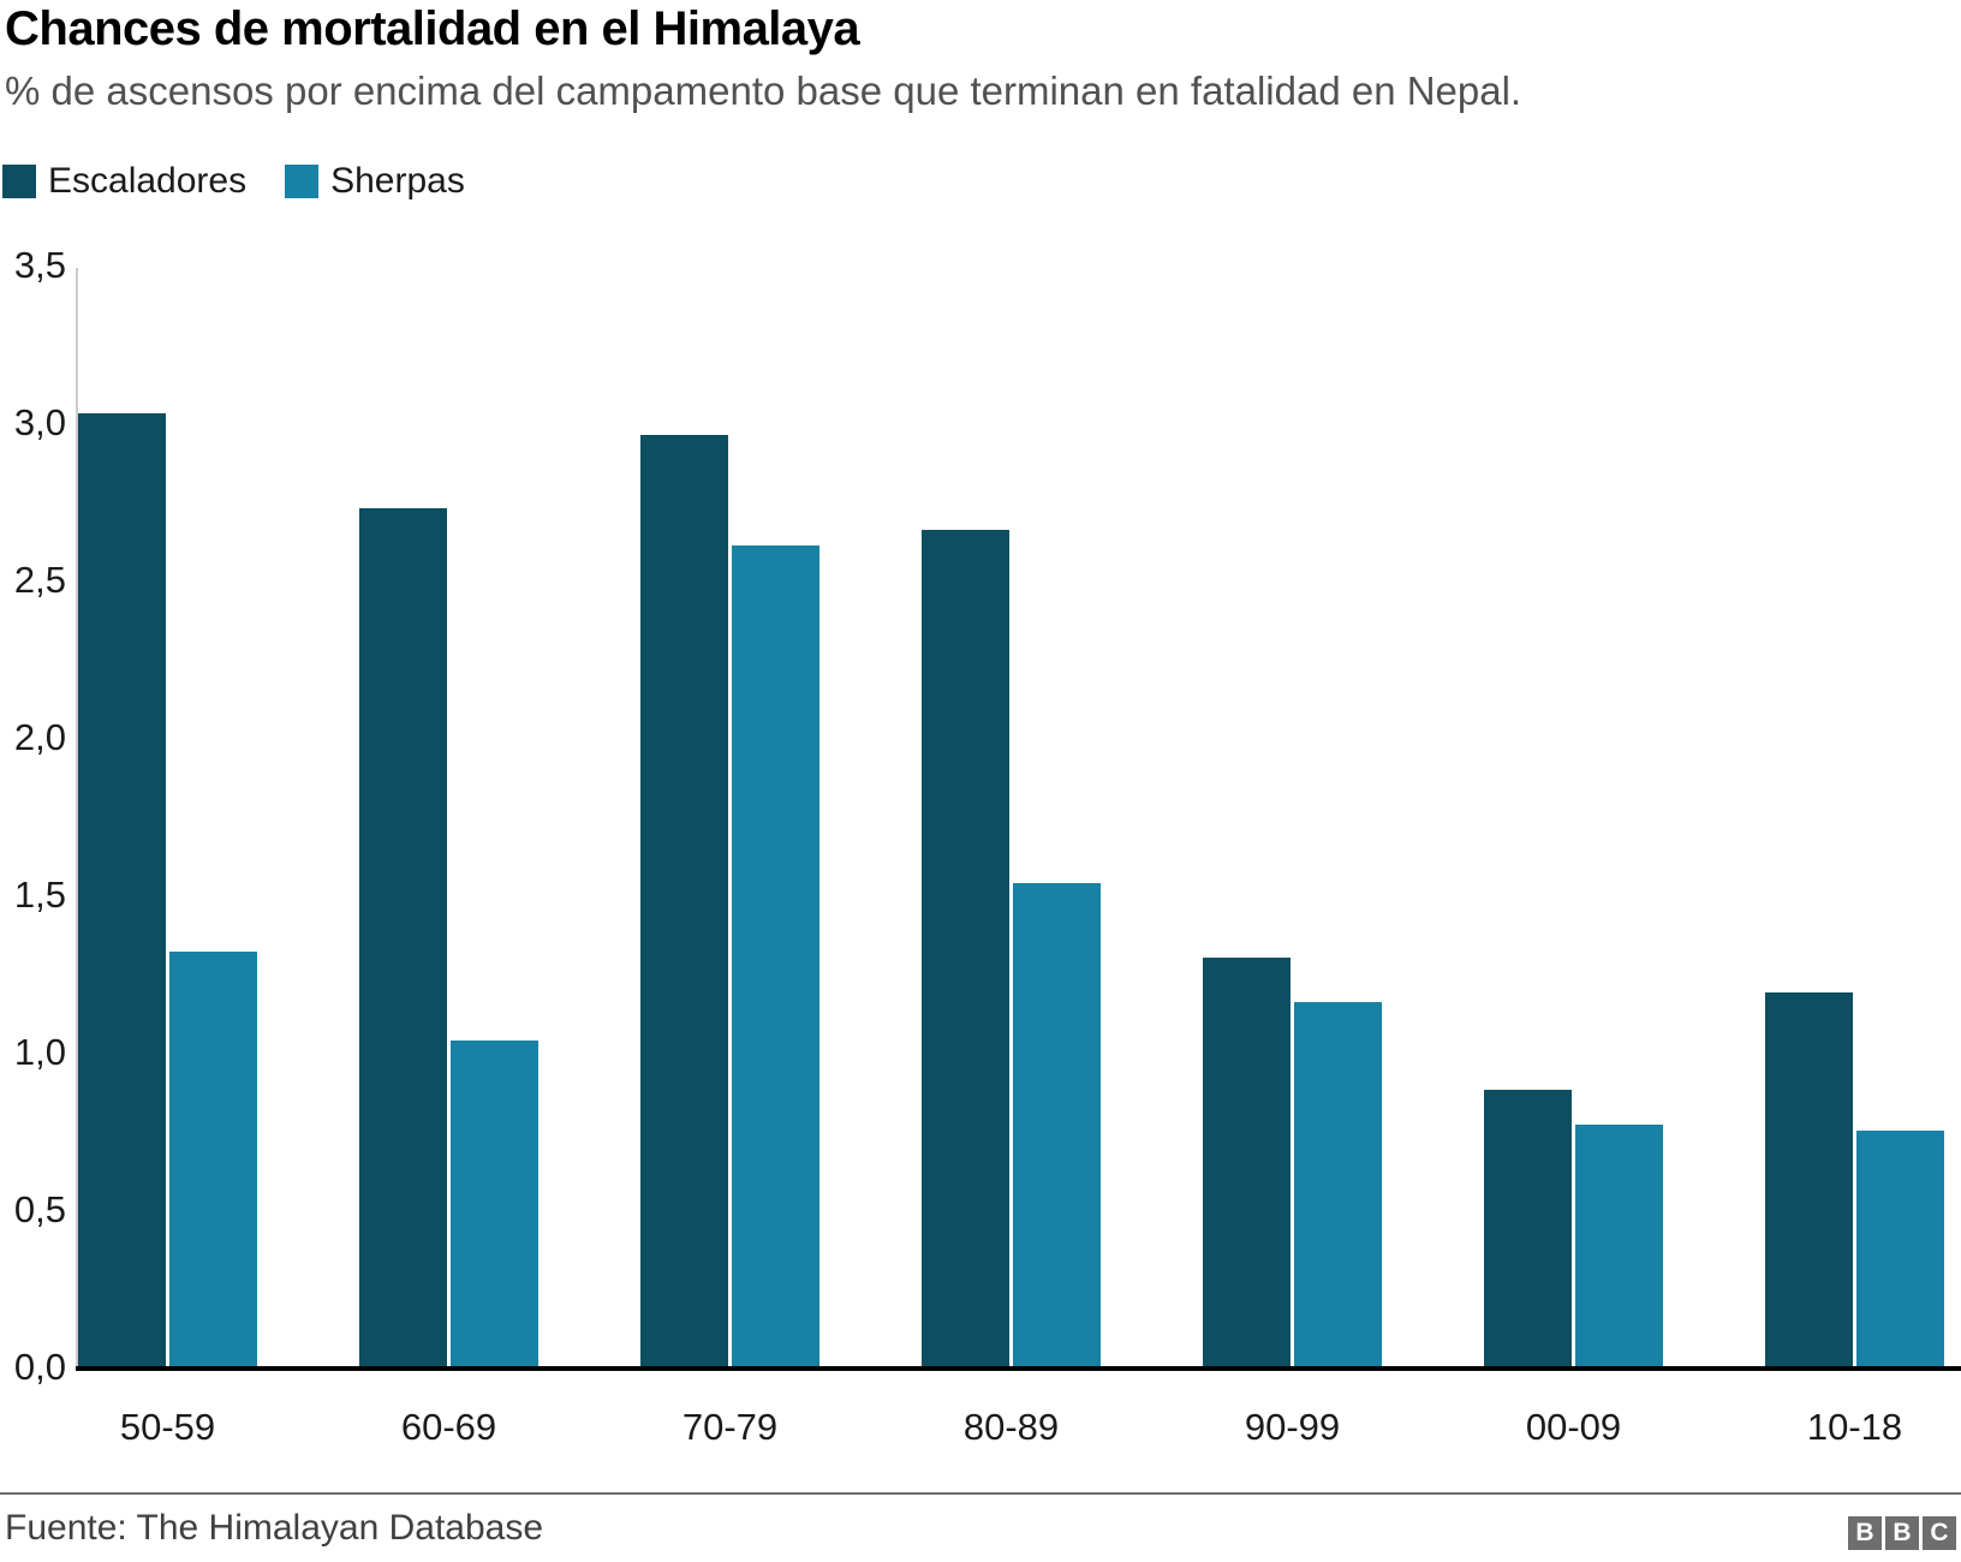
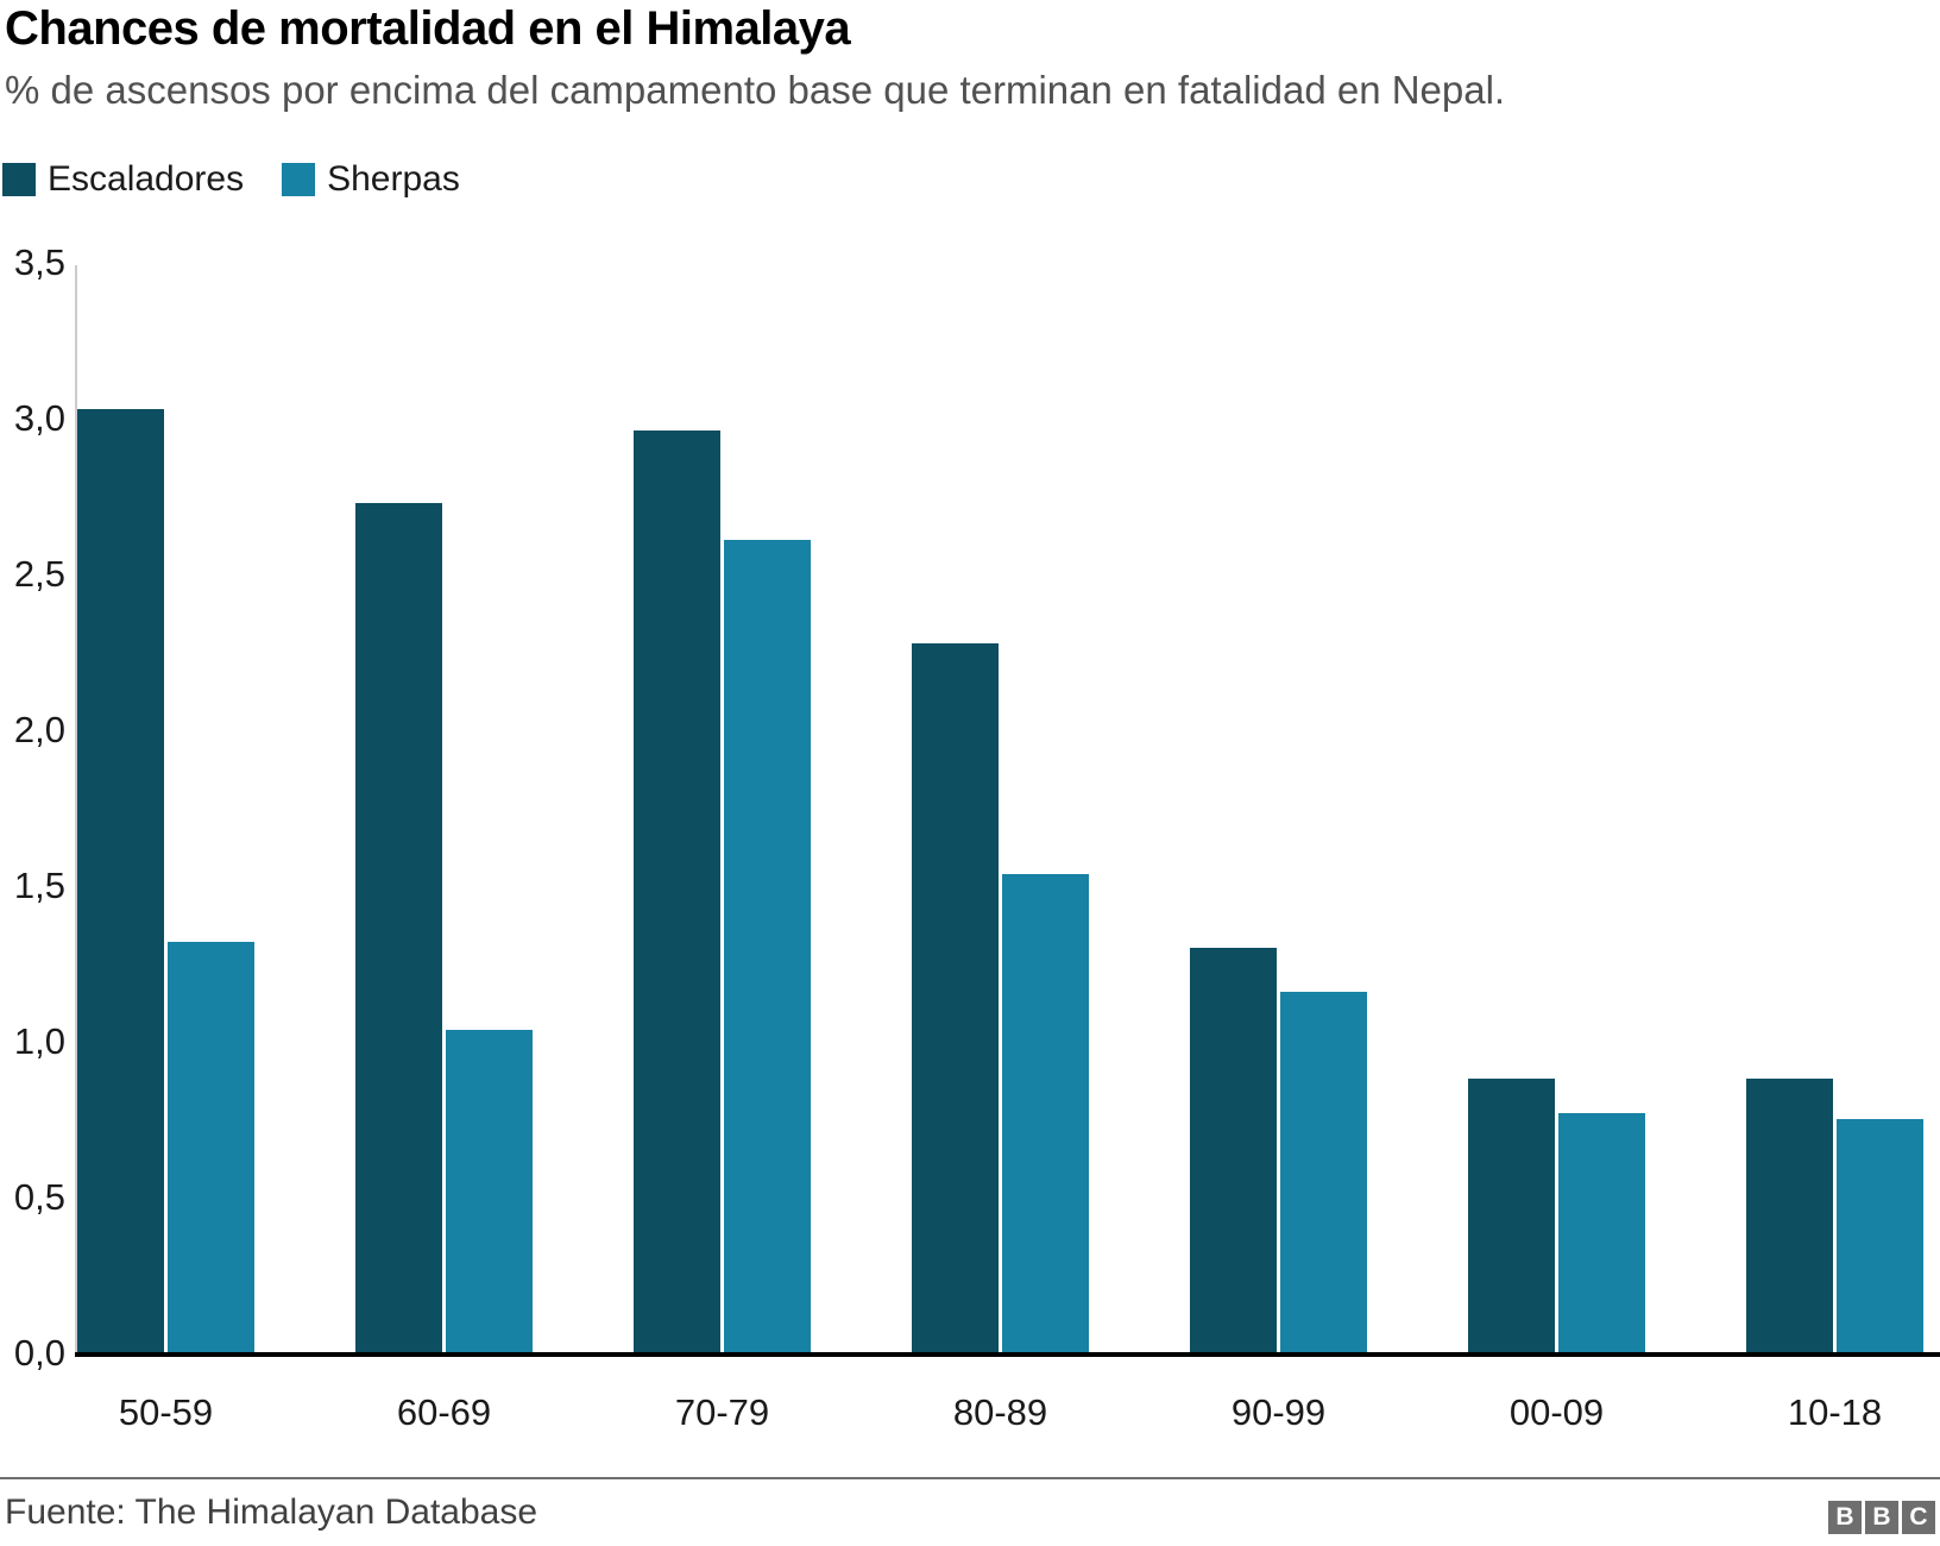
Escaladores/80-89: 2,66 -> 2,28
Escaladores/10-18: 1,19 -> 0,88
